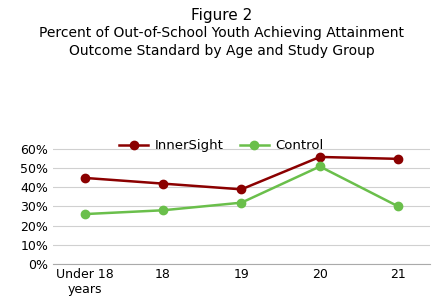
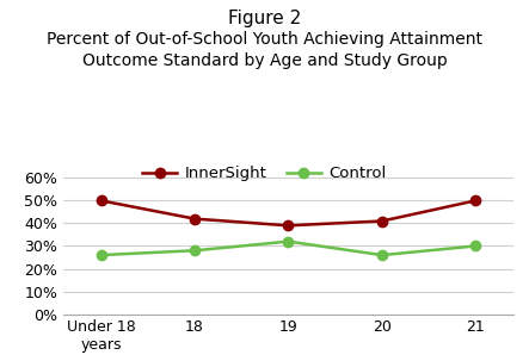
InnerSight/Under 18 years: 45% -> 50%
InnerSight/20: 56% -> 41%
Control/20: 51% -> 26%
InnerSight/21: 55% -> 50%
